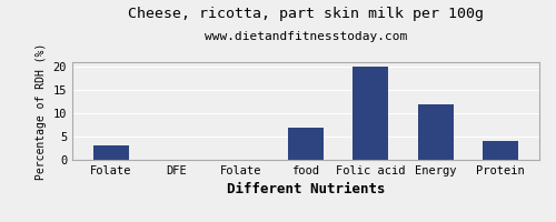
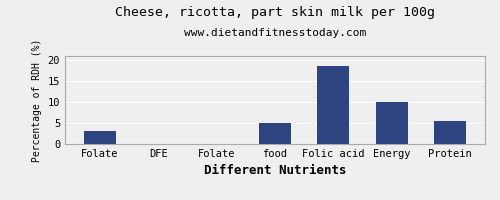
food: 7.0 -> 5.0
Folic acid: 20.0 -> 18.5
Energy: 12.0 -> 10.0
Protein: 4.0 -> 5.5
